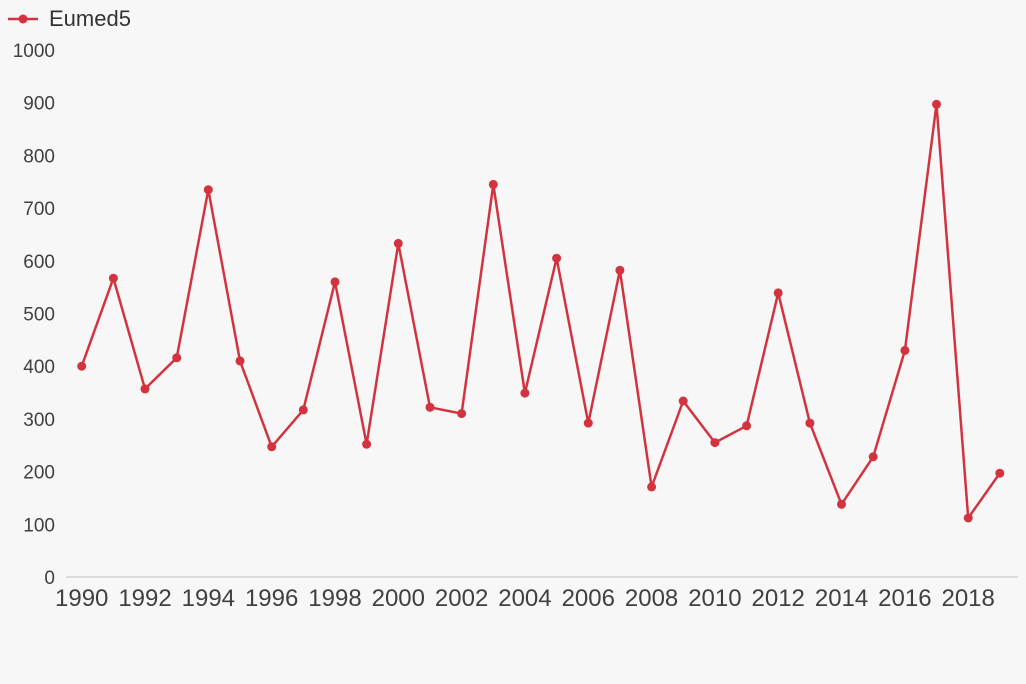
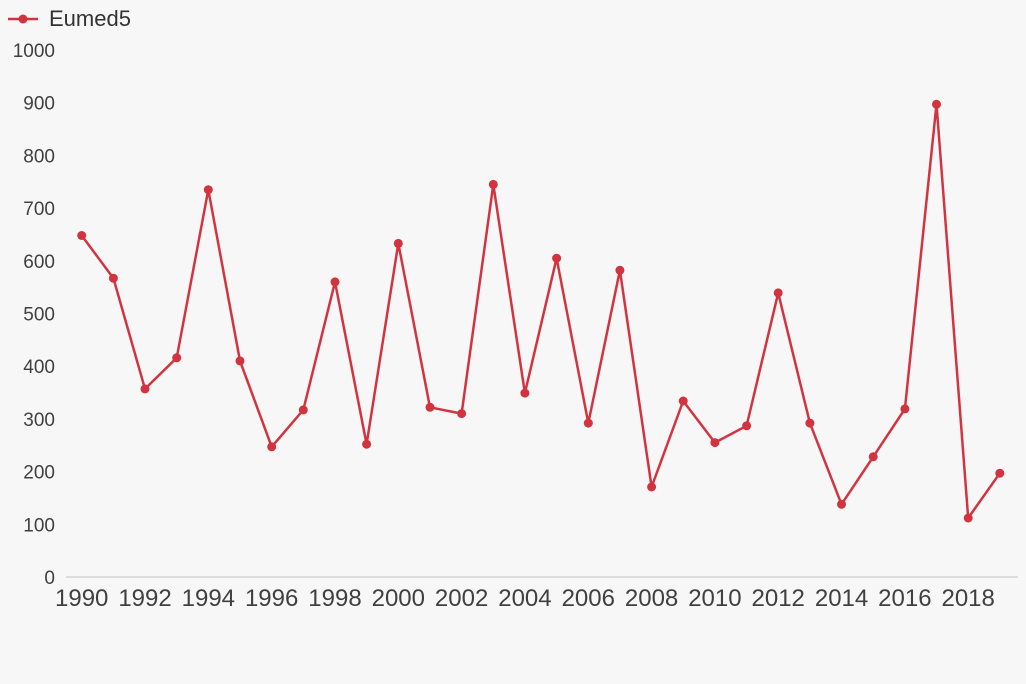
1990: 400 -> 650
2016: 430 -> 320
